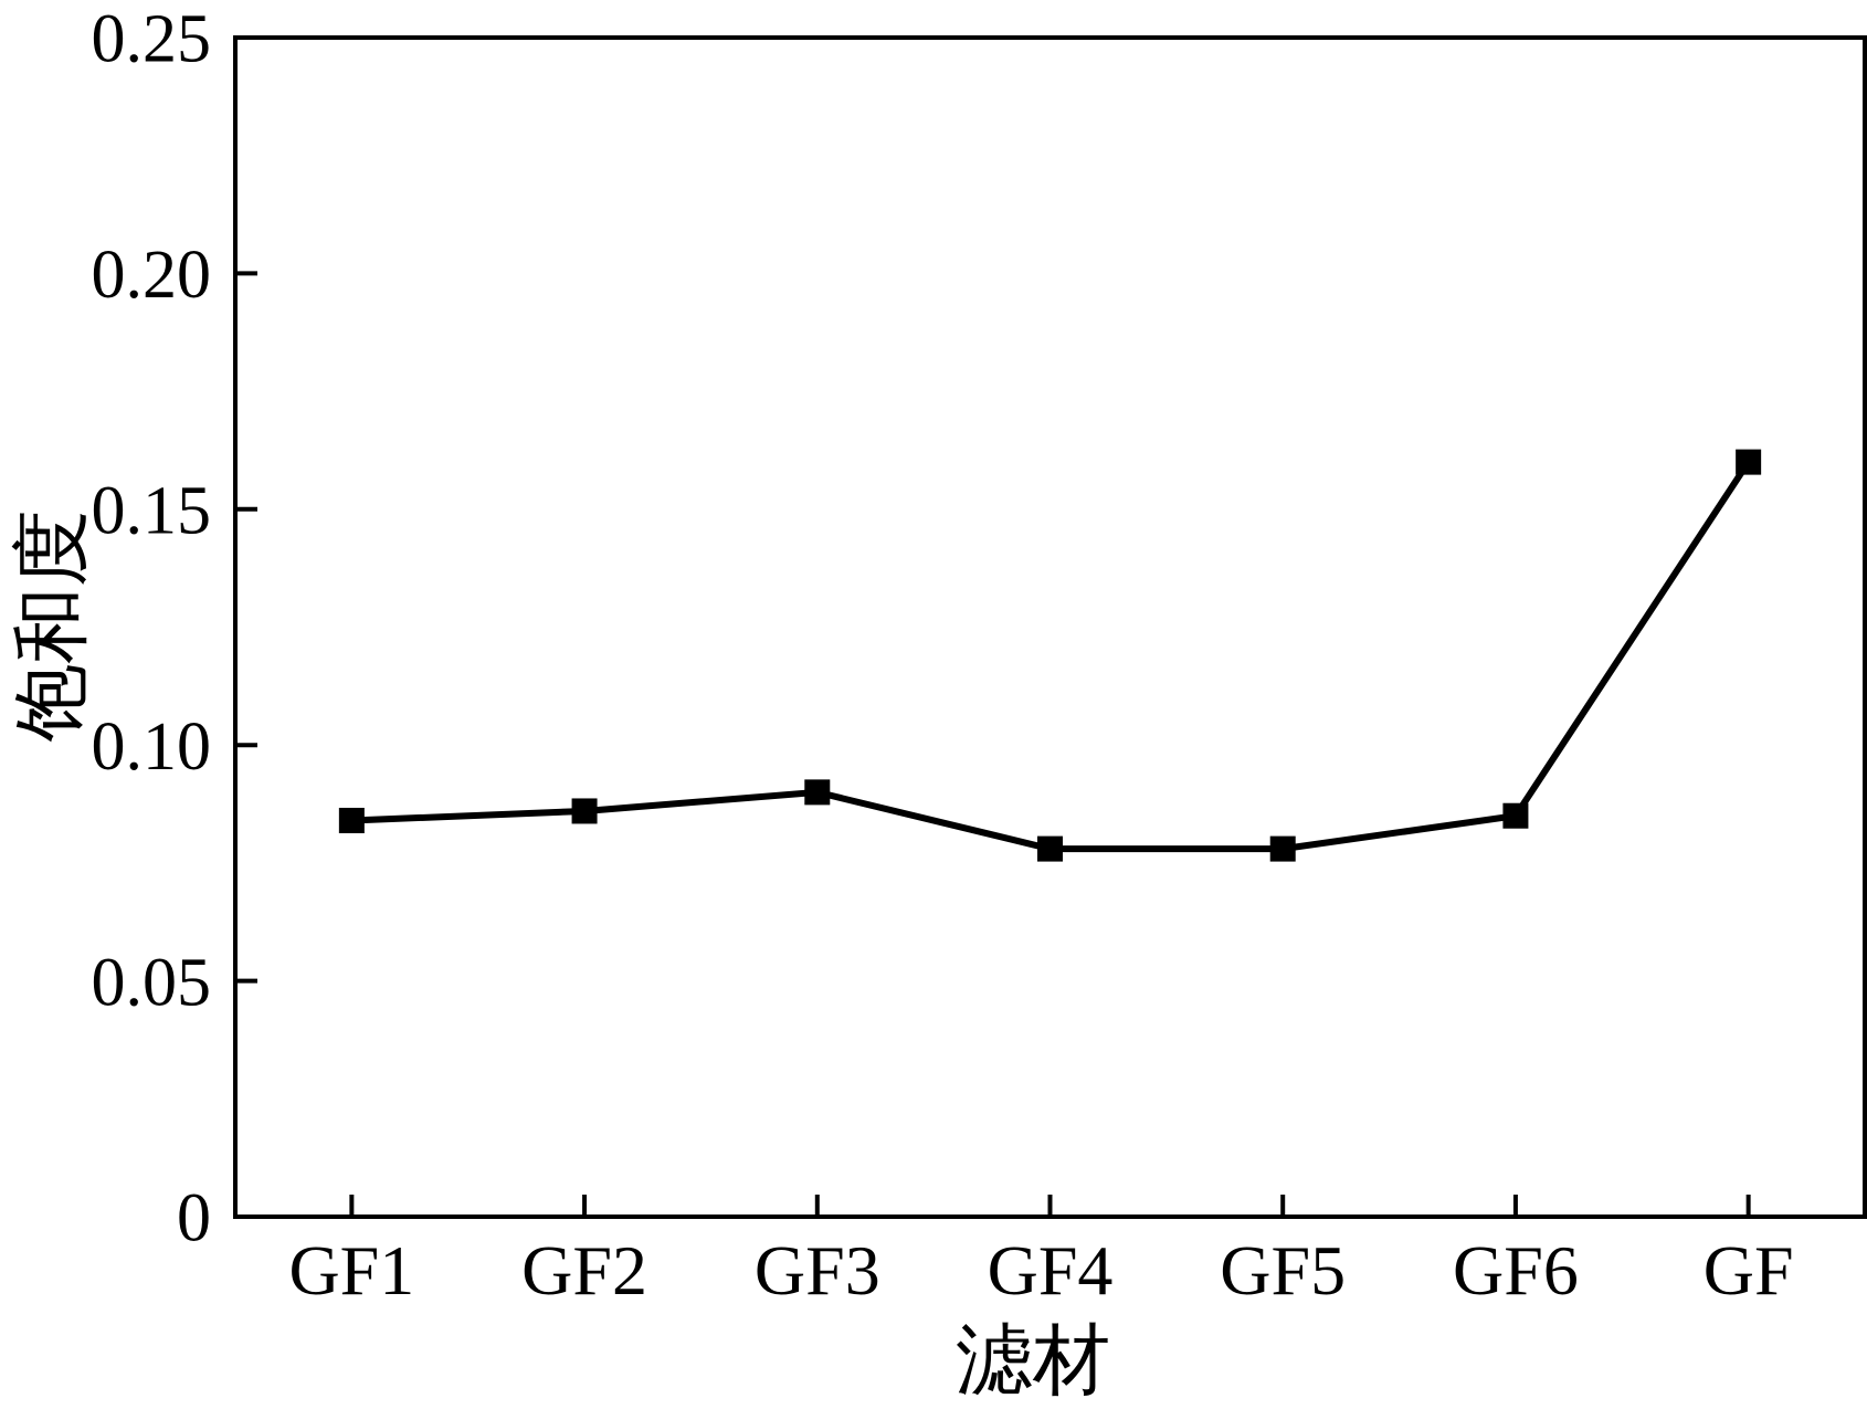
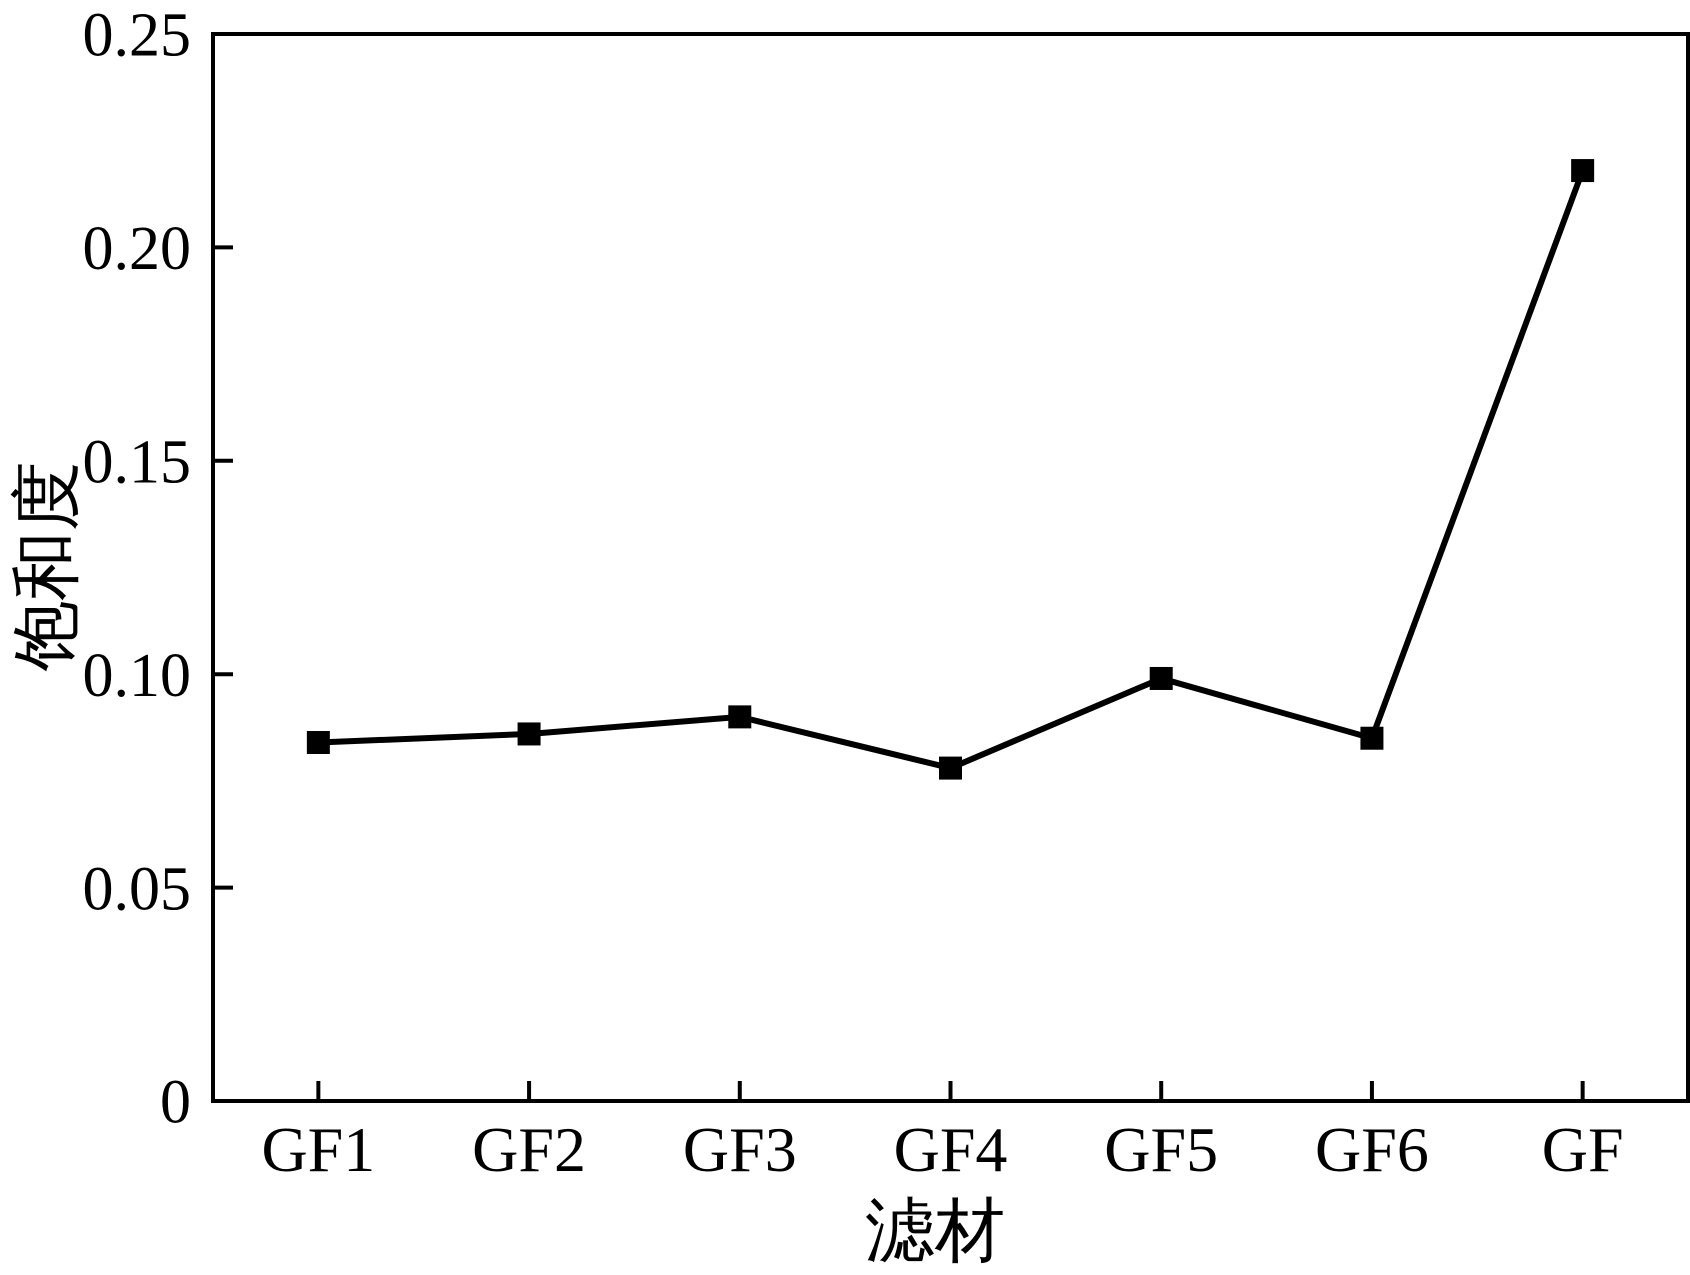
GF5: 0.078 -> 0.099
GF: 0.160 -> 0.218
